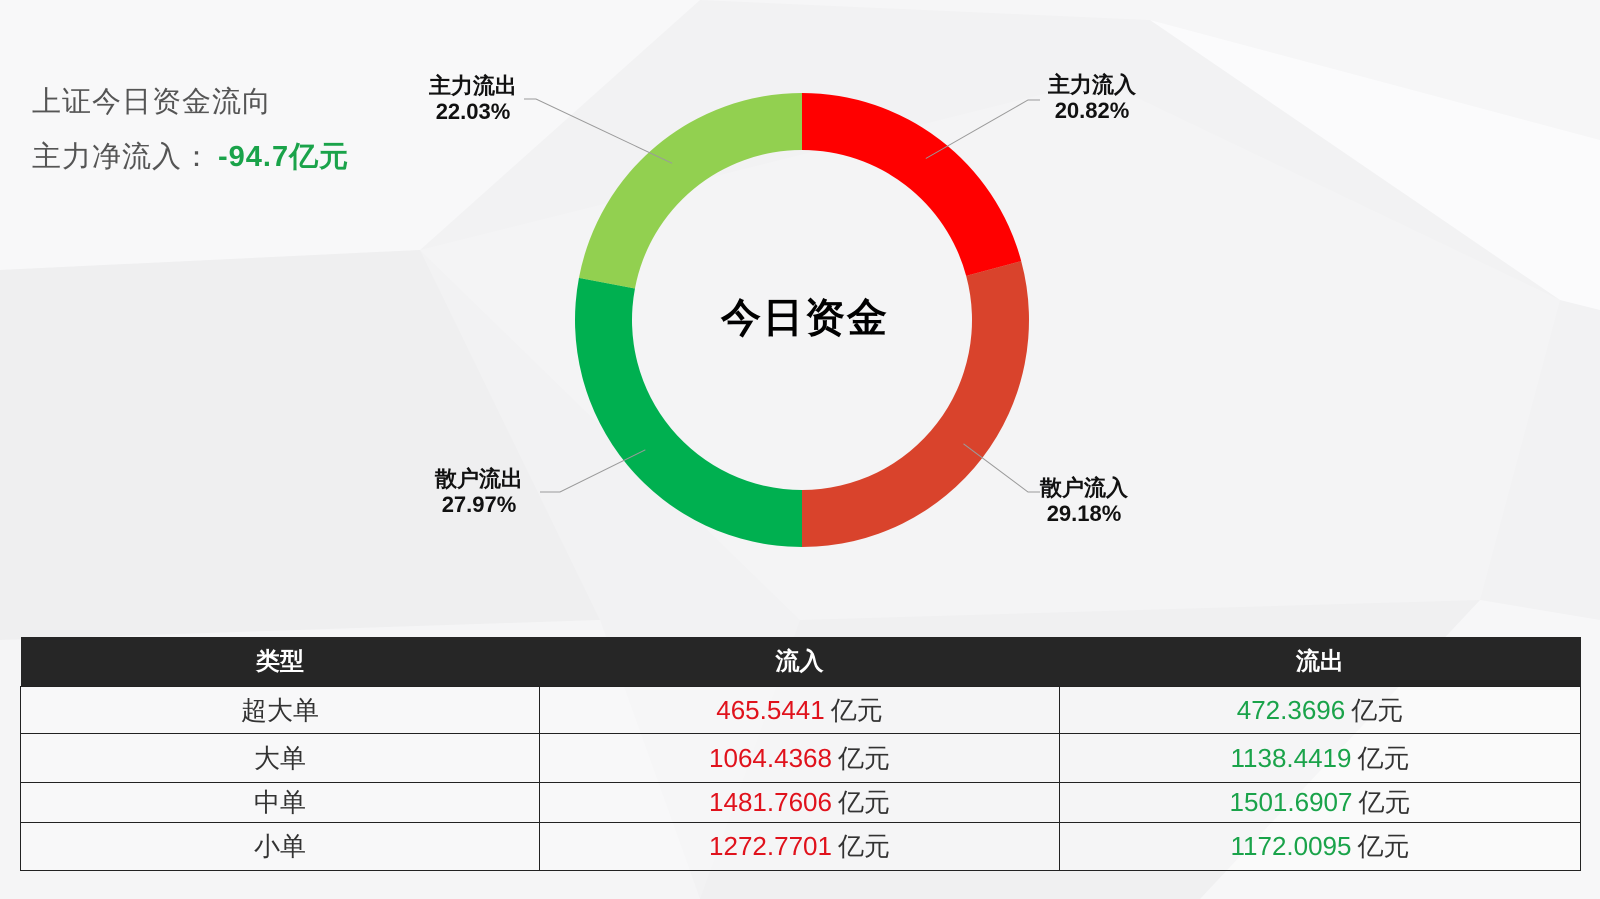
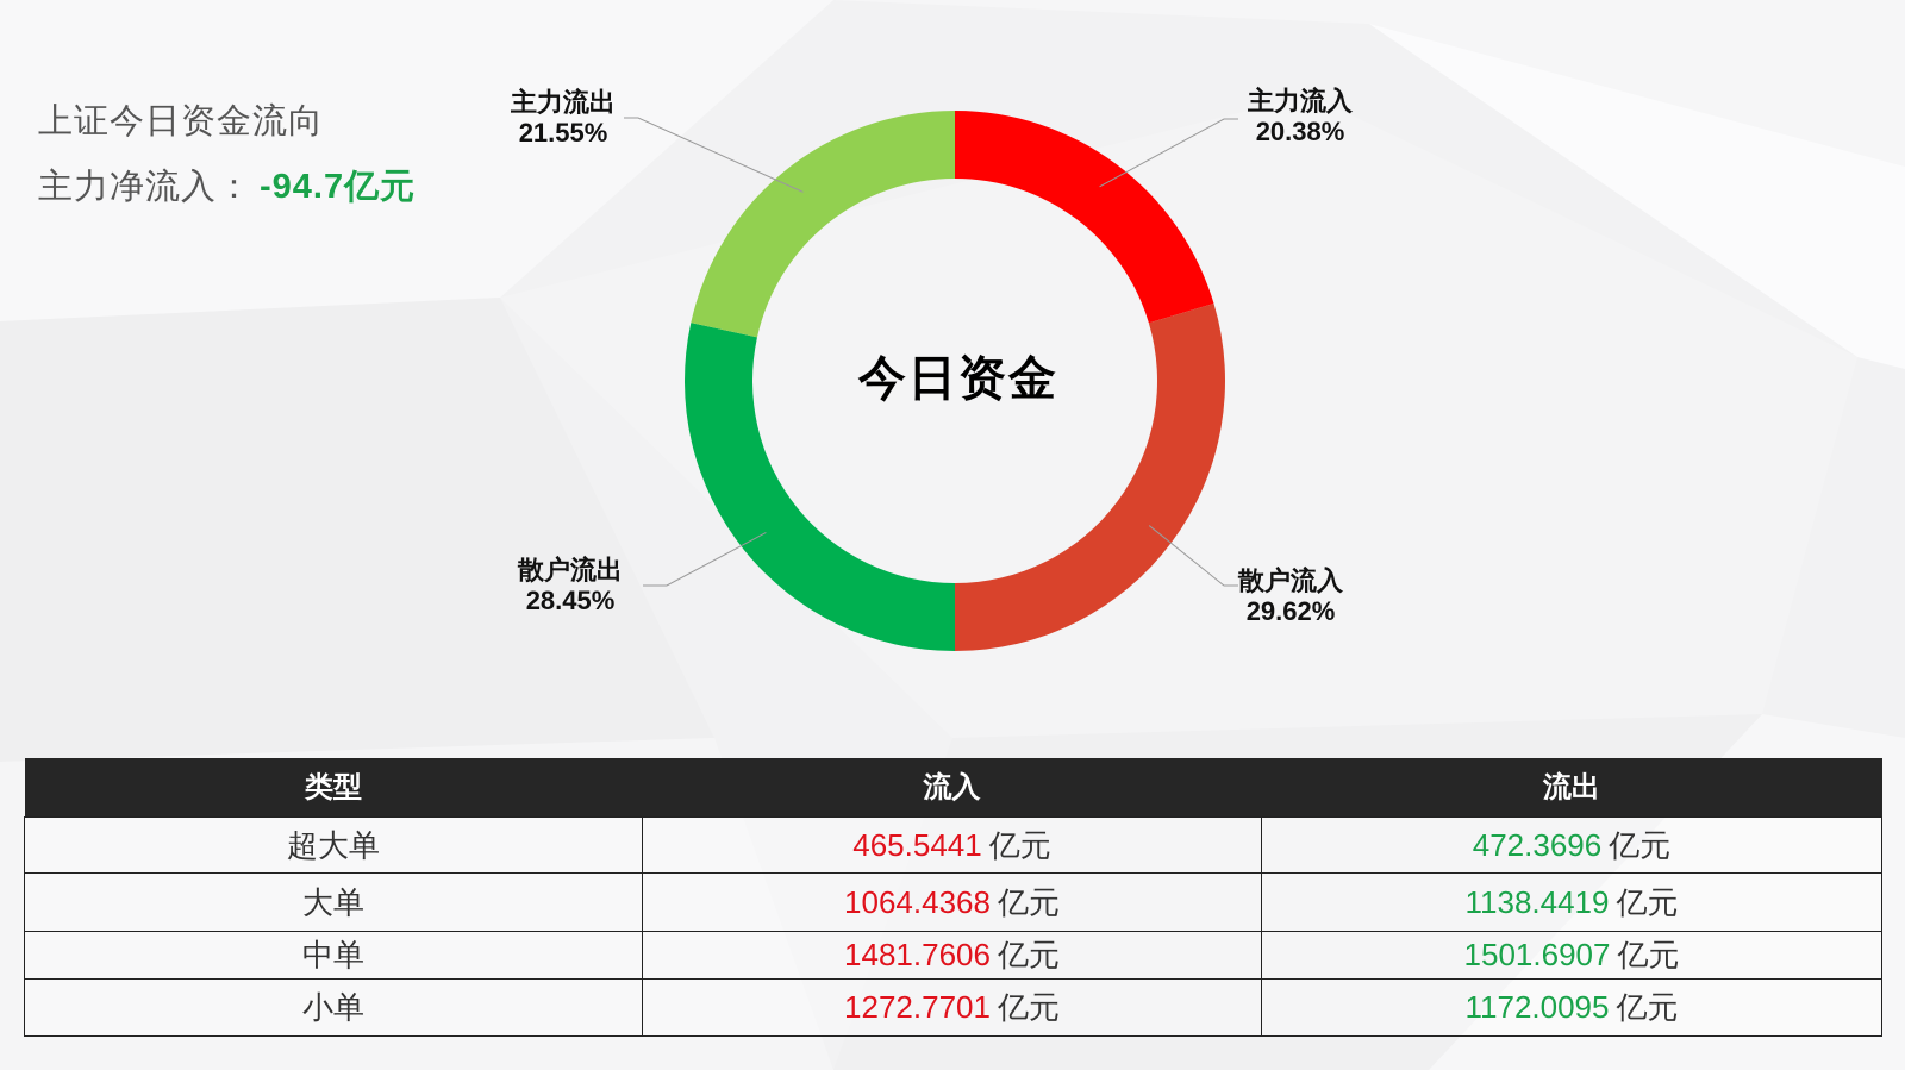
主力流入: 20.82% -> 20.38%
散户流入: 29.18% -> 29.62%
散户流出: 27.97% -> 28.45%
主力流出: 22.03% -> 21.55%
